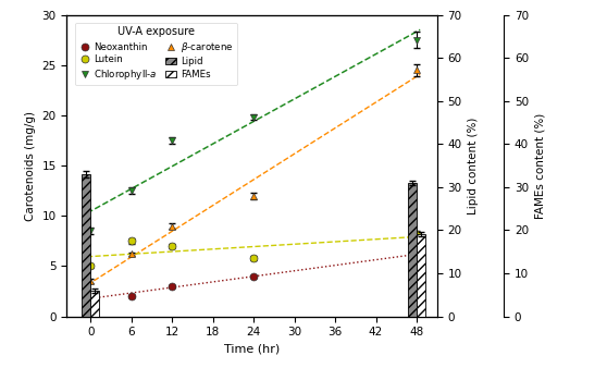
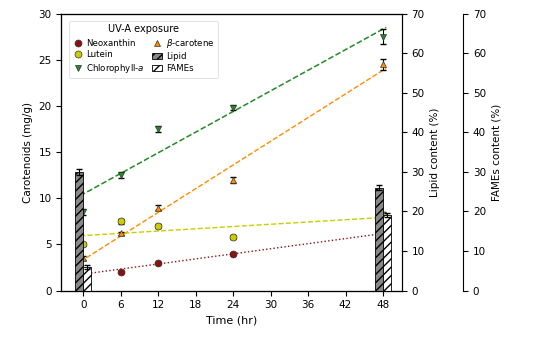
Lipid/0: 33 -> 30
Lipid/48: 31 -> 26
